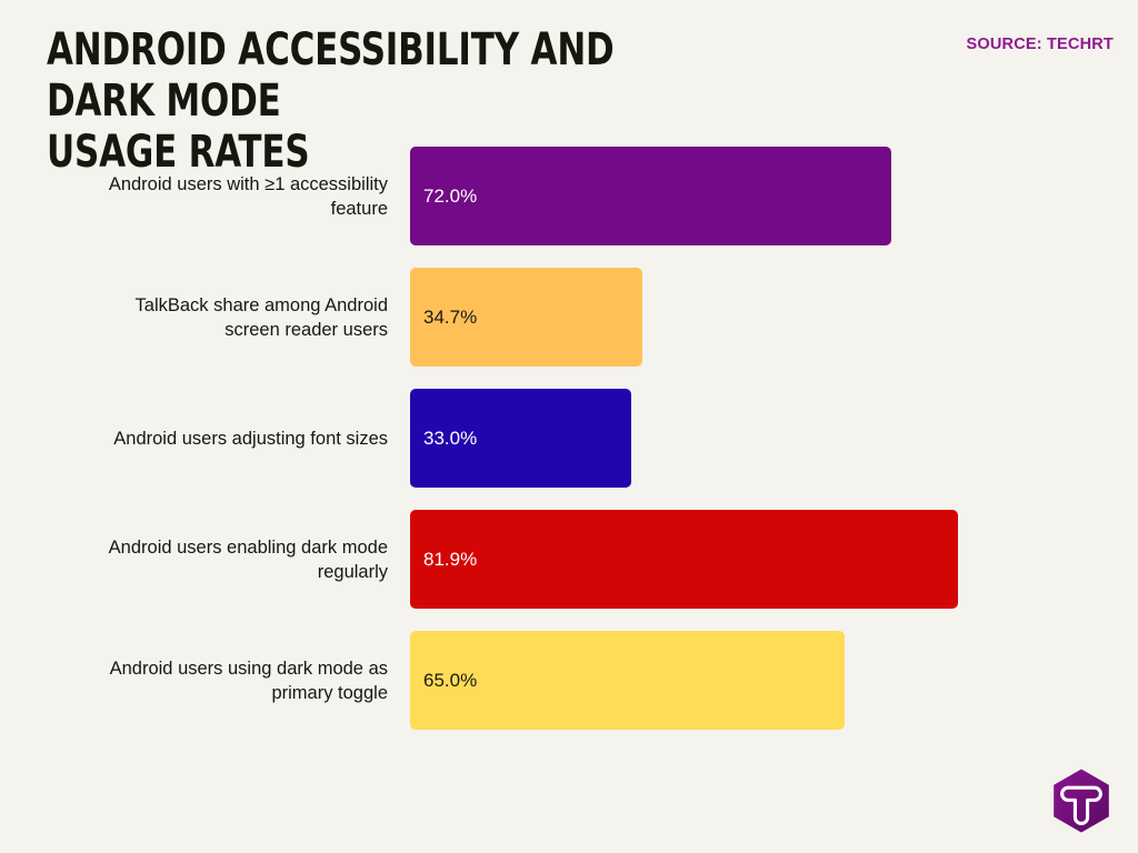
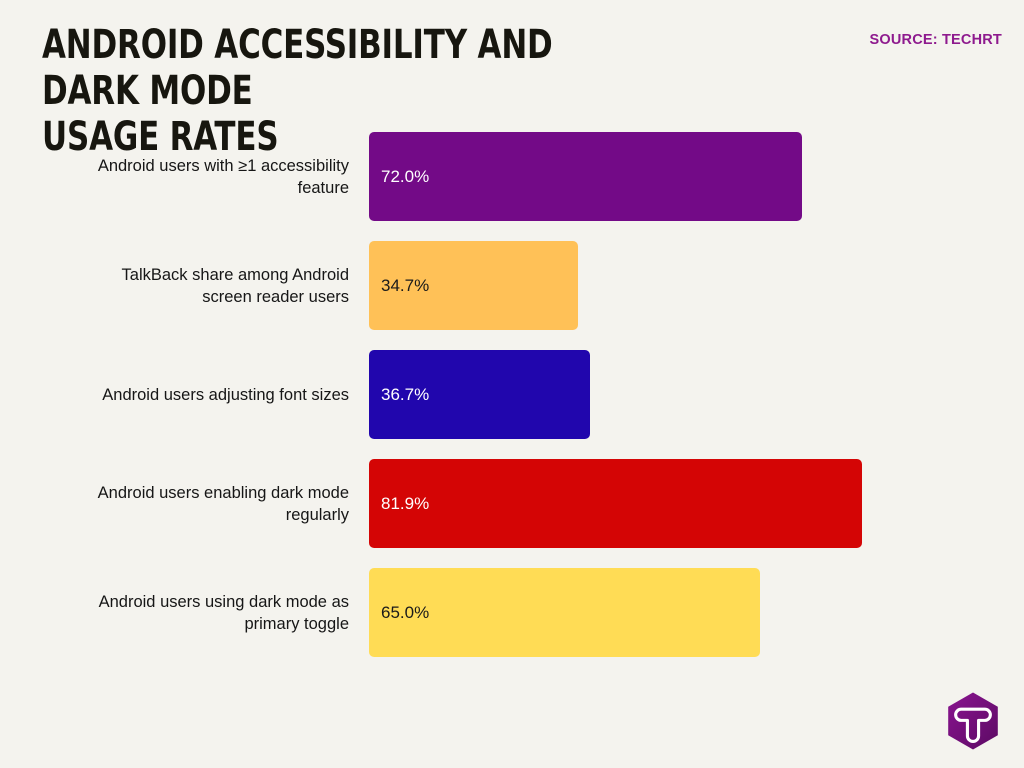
Android users adjusting font sizes: 33.0% -> 36.7%
